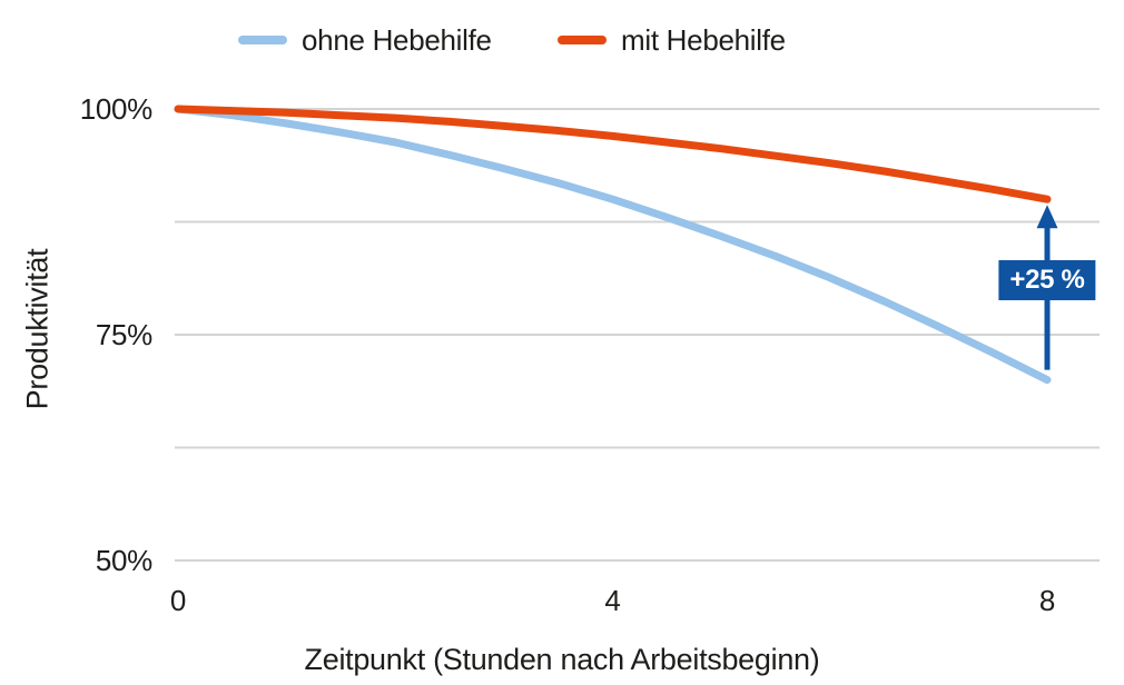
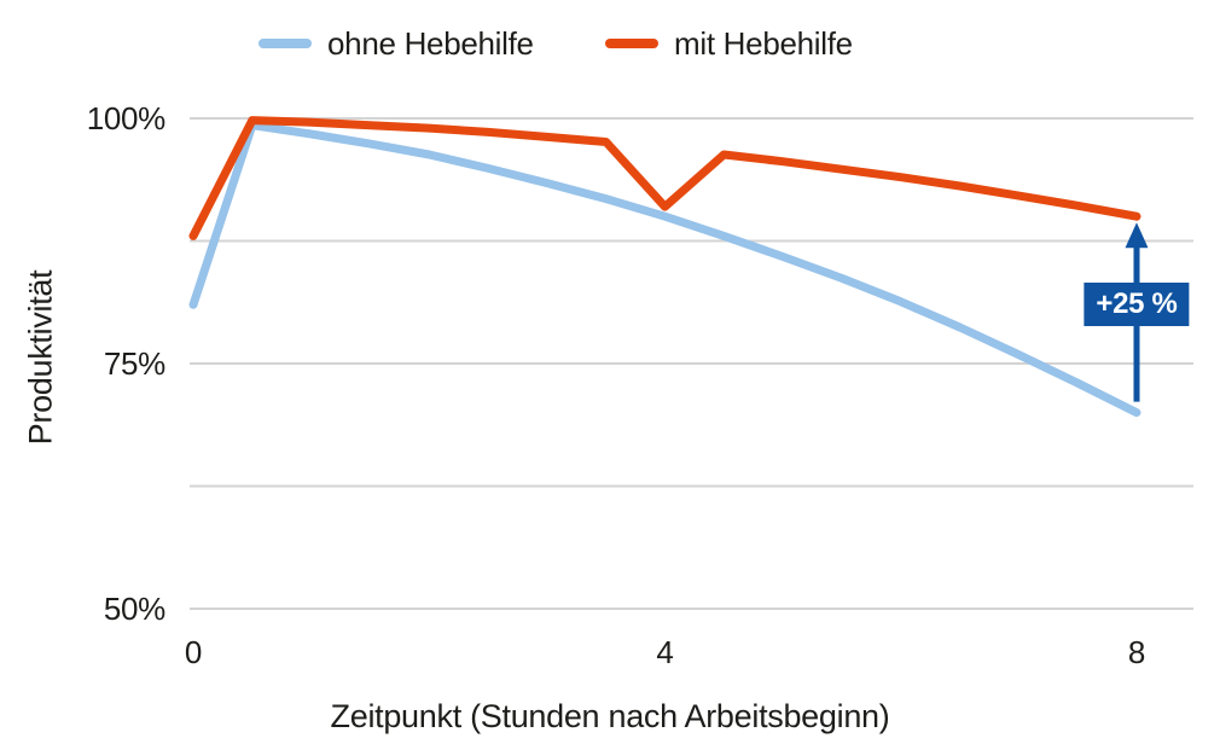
ohne Hebehilfe/0: 100% -> 81%
mit Hebehilfe/0: 100% -> 88%
mit Hebehilfe/4: 97% -> 91%
